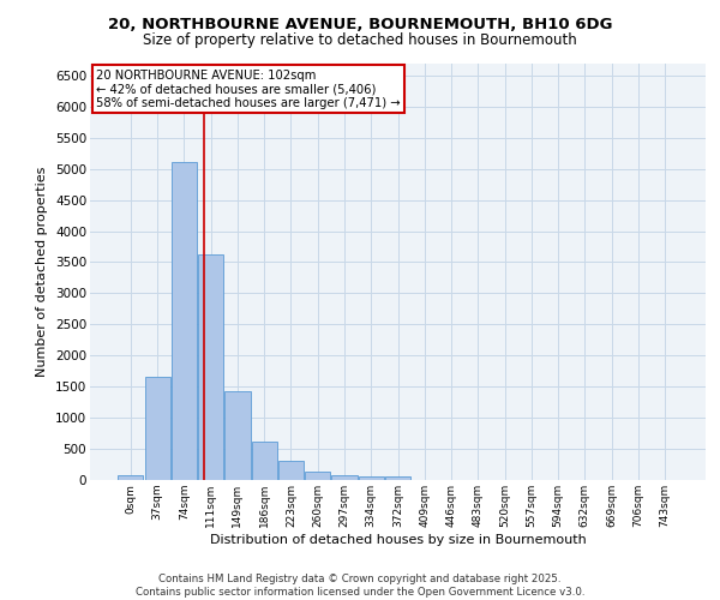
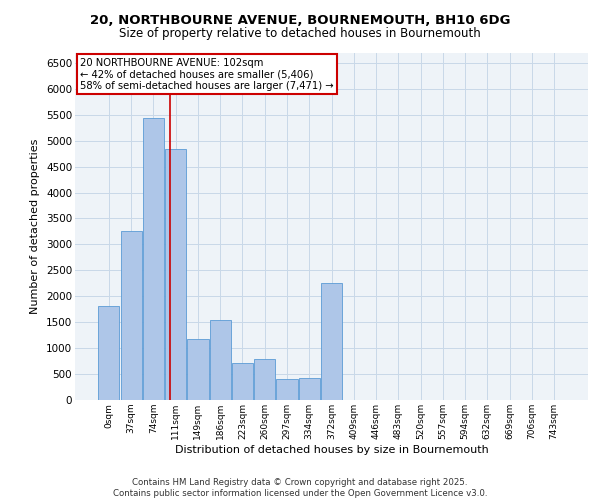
0sqm: 70 -> 1820
37sqm: 1650 -> 3260
74sqm: 5100 -> 5440
111sqm: 3620 -> 4840
149sqm: 1420 -> 1180
186sqm: 620 -> 1540
223sqm: 310 -> 720
260sqm: 140 -> 800
297sqm: 80 -> 400
334sqm: 60 -> 420
372sqm: 50 -> 2260
